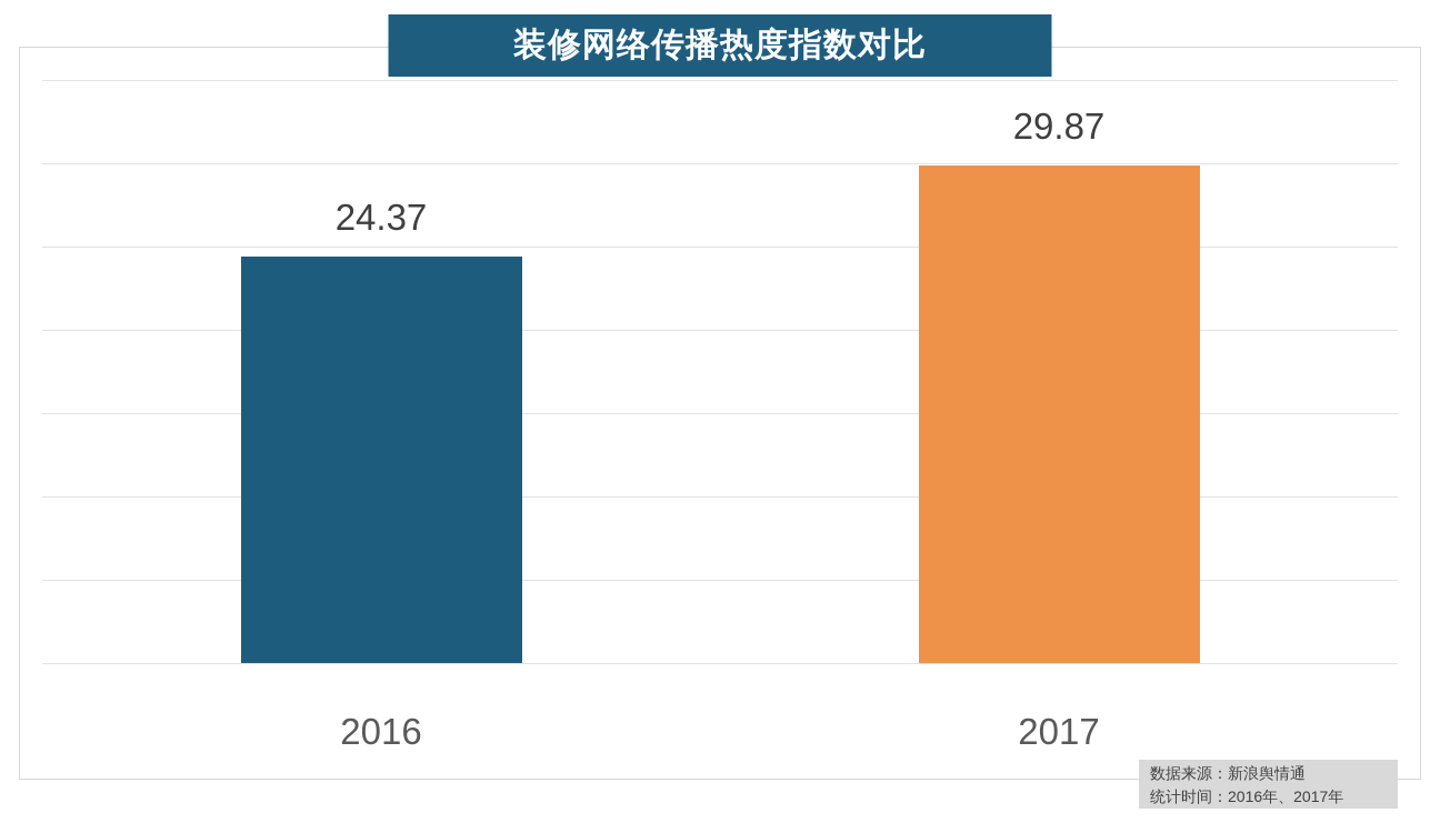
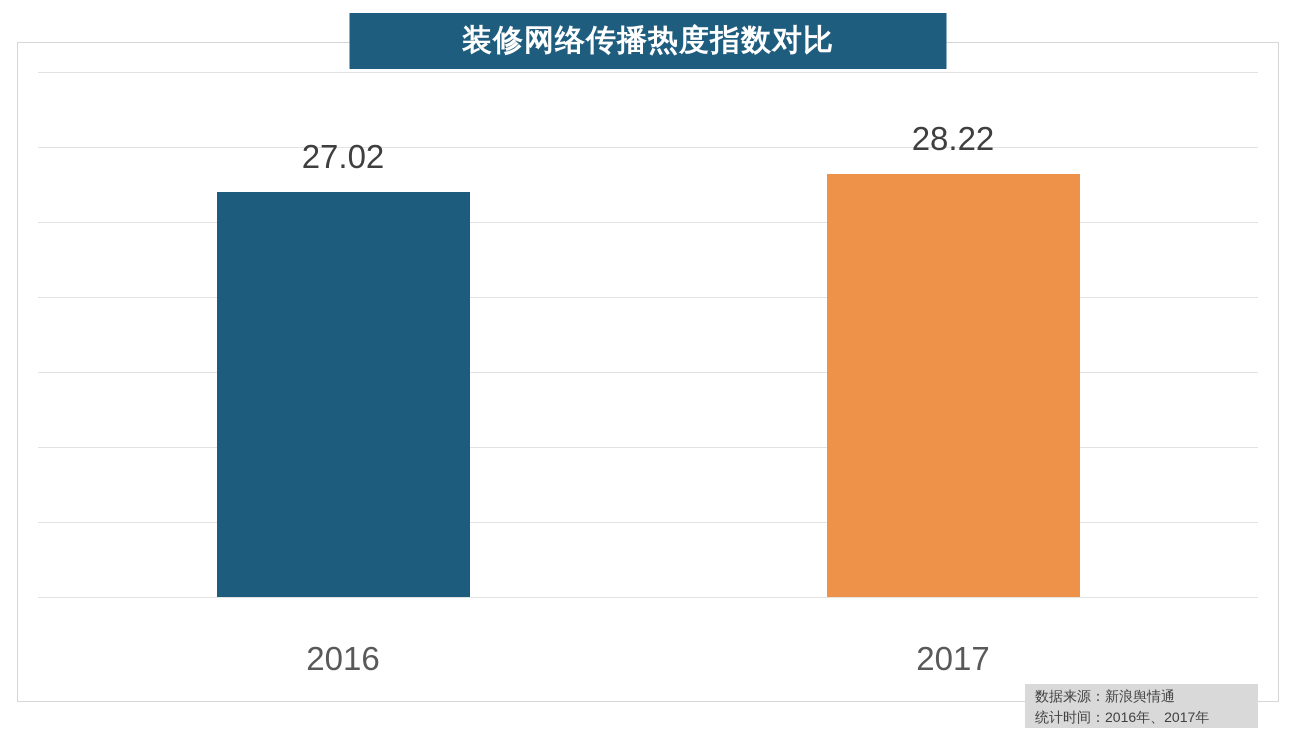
2016: 24.37 -> 27.02
2017: 29.87 -> 28.22
